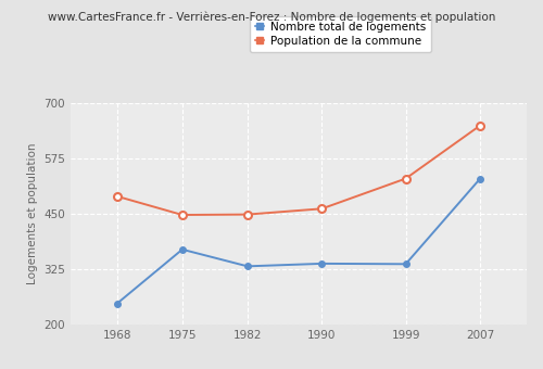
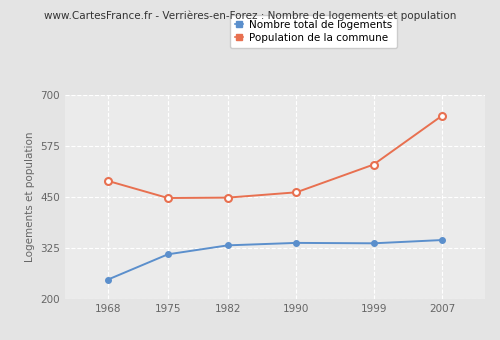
Nombre total de logements/1975: 370 -> 310
Nombre total de logements/2007: 530 -> 345
